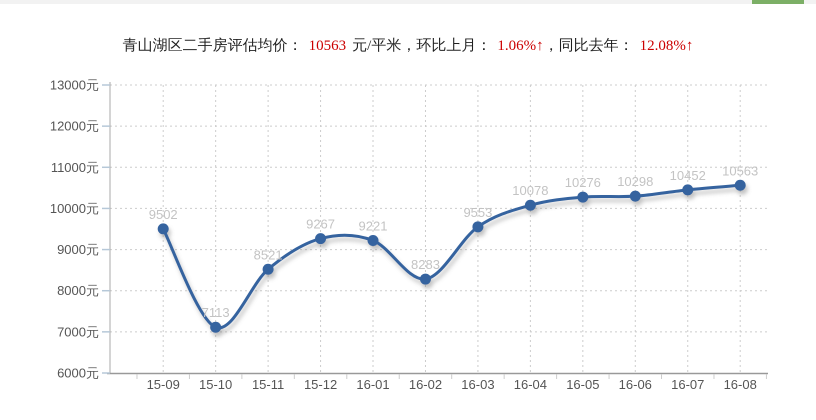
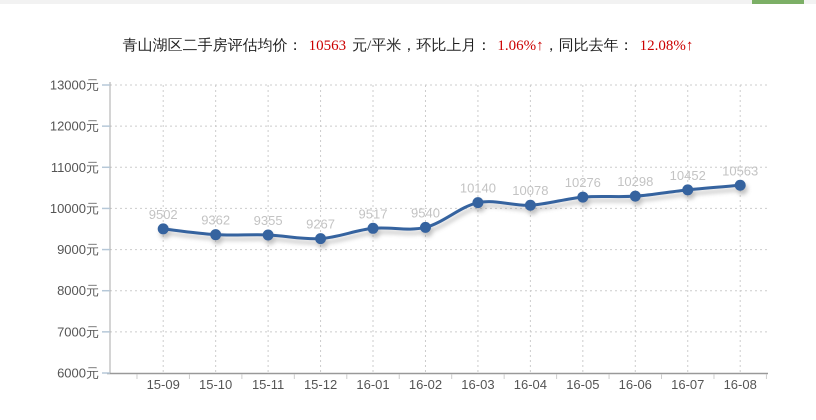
15-10: 7113 -> 9362
15-11: 8521 -> 9355
16-01: 9221 -> 9517
16-02: 8283 -> 9540
16-03: 9553 -> 10140
